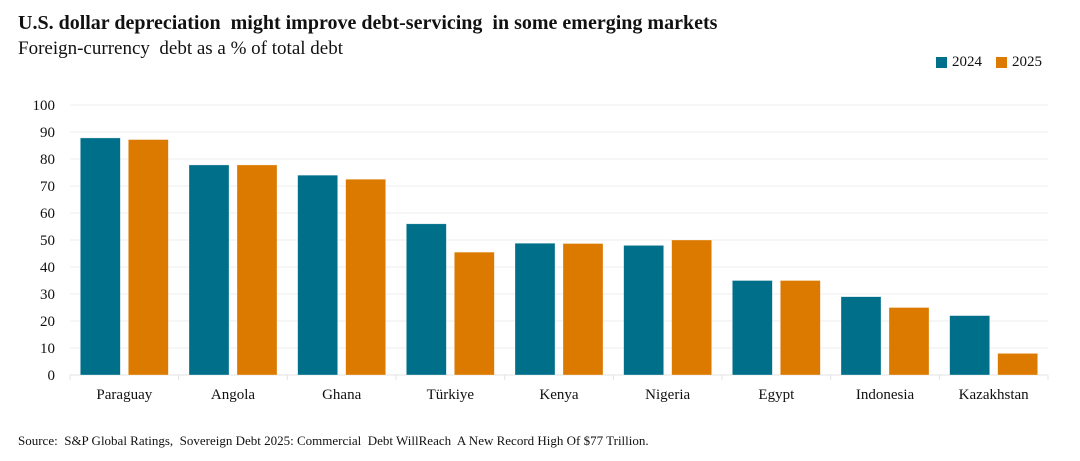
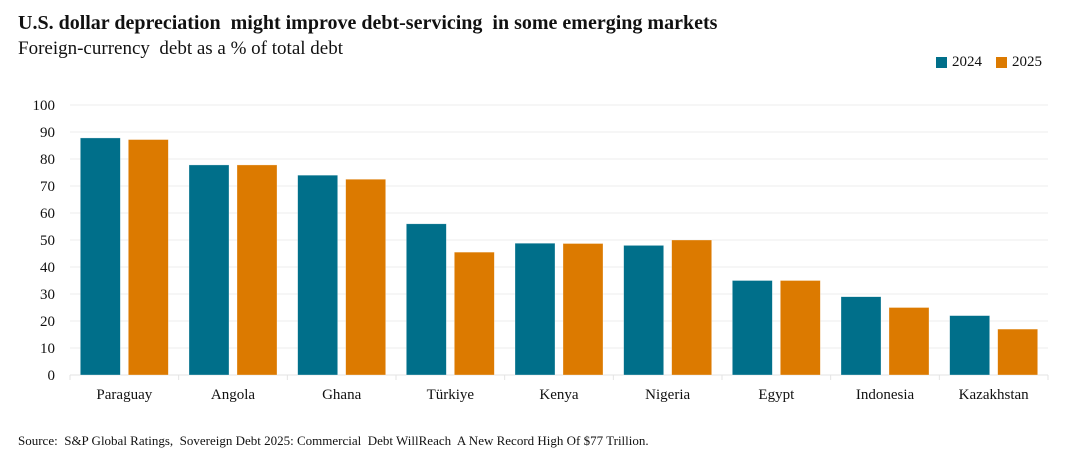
2025/Kazakhstan: 8 -> 17
